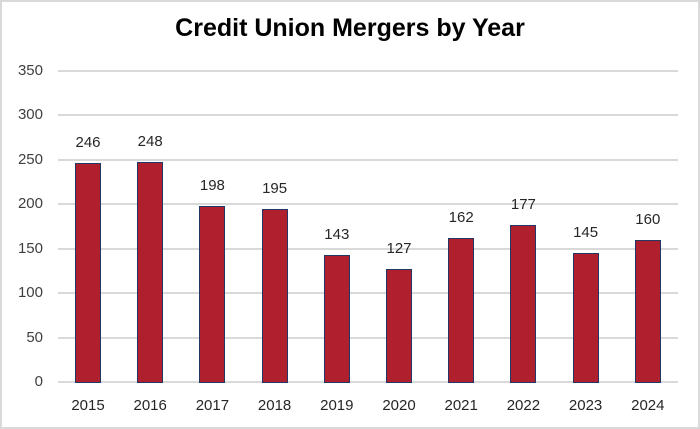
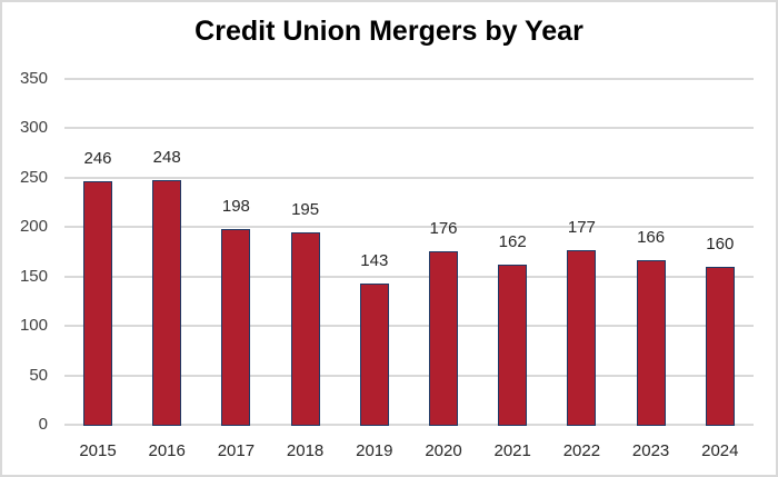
2020: 127 -> 176
2023: 145 -> 166
